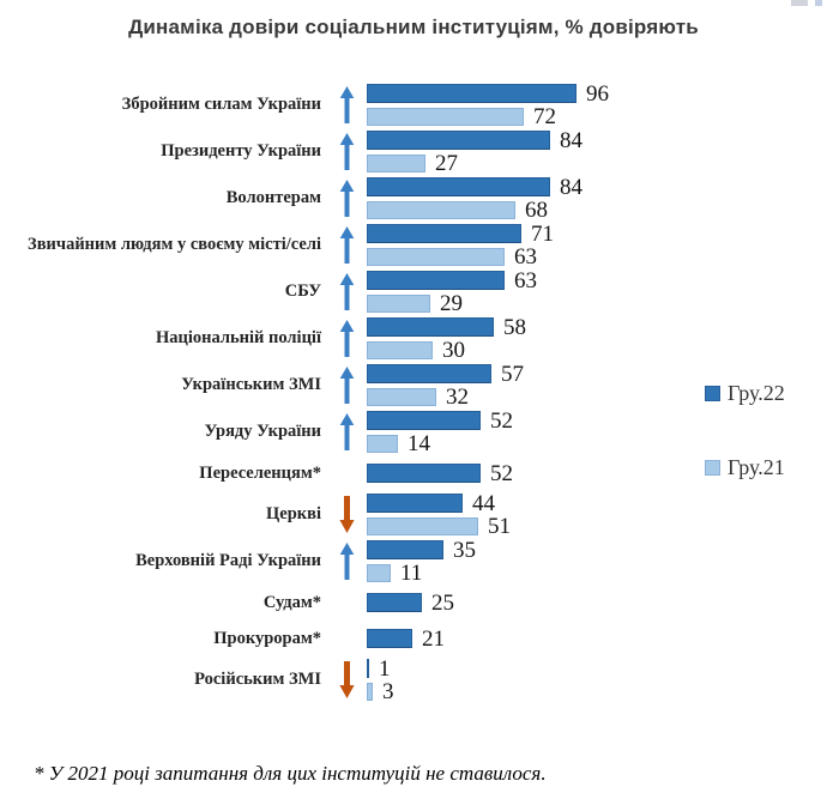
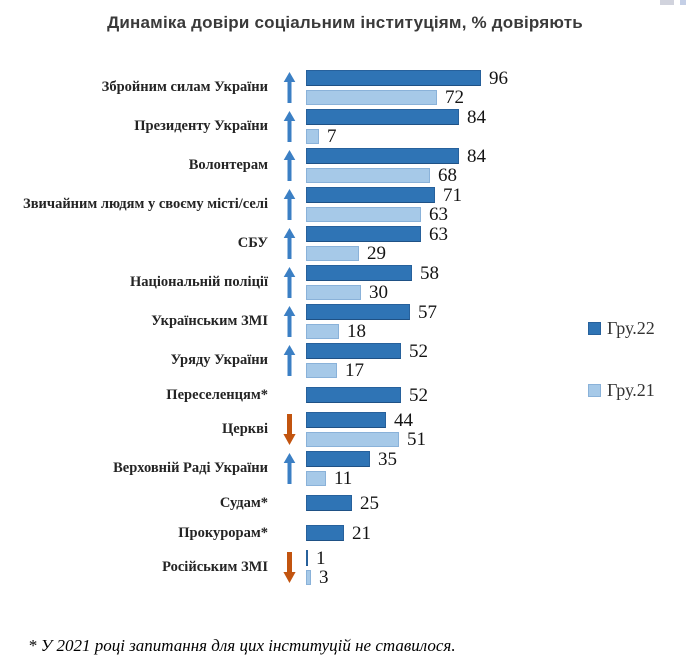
Гру.21/Президенту України: 27 -> 7
Гру.21/Українським ЗМІ: 32 -> 18
Гру.21/Уряду України: 14 -> 17
